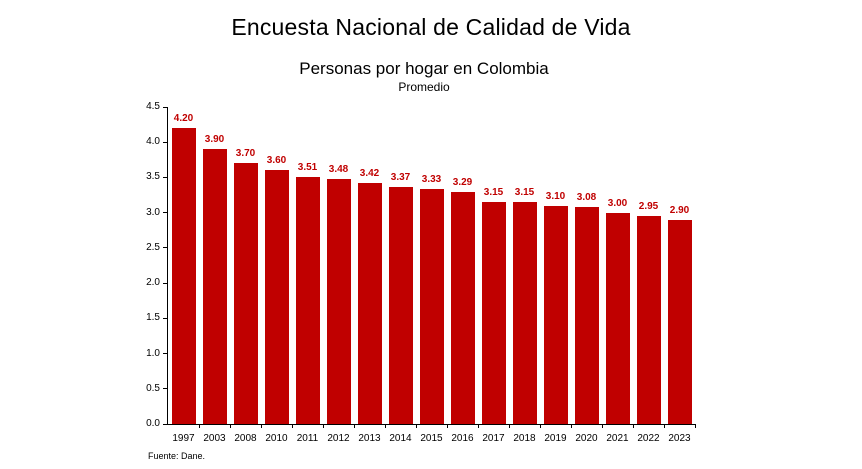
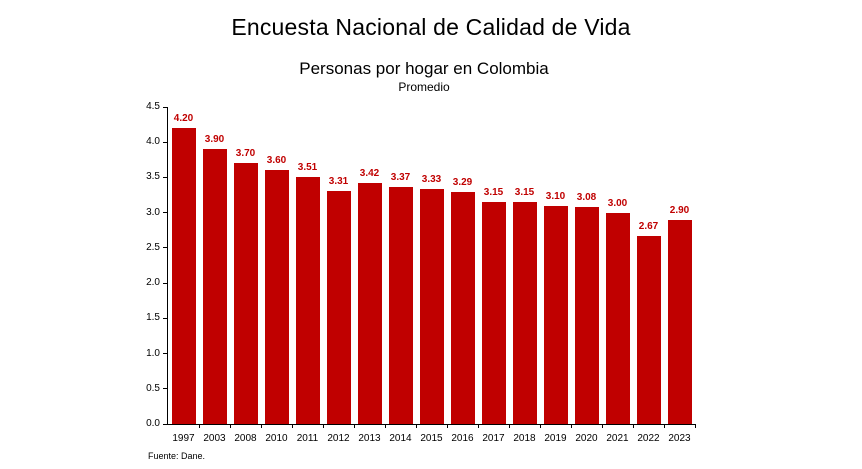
2012: 3.48 -> 3.31
2022: 2.95 -> 2.67
